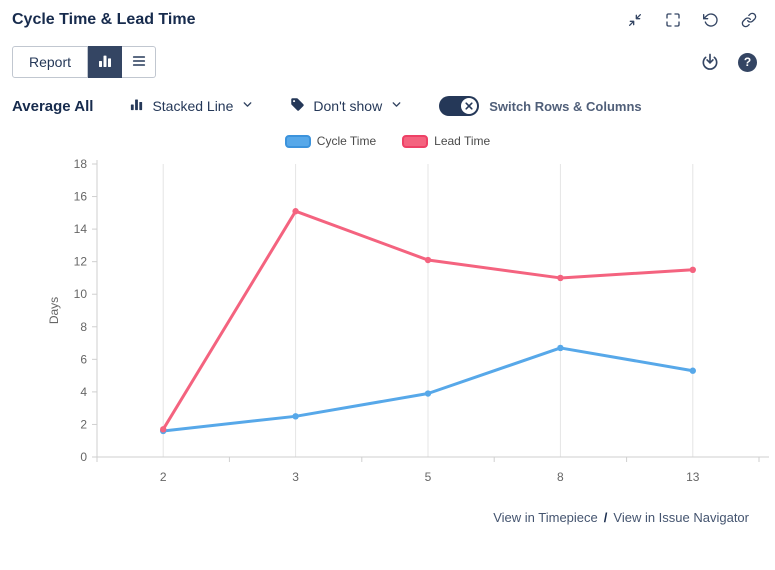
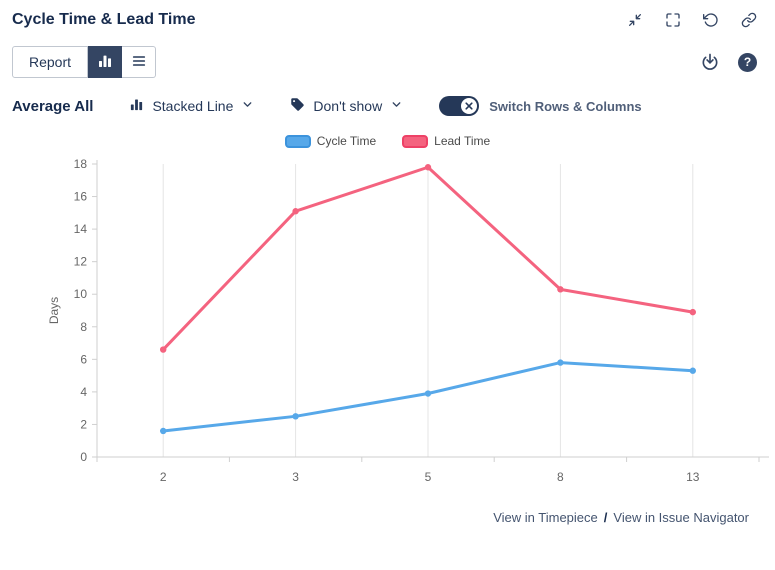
Lead Time/2: 1.7 -> 6.6
Lead Time/5: 12.1 -> 17.8
Cycle Time/8: 6.7 -> 5.8
Lead Time/8: 11.0 -> 10.3
Lead Time/13: 11.5 -> 8.9
